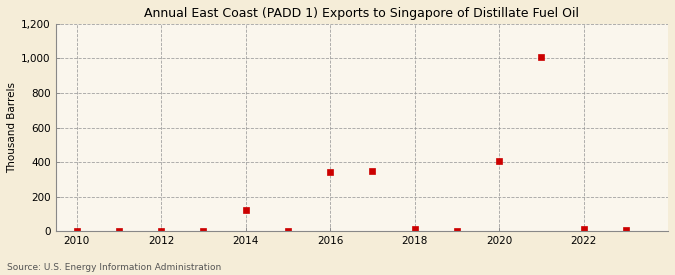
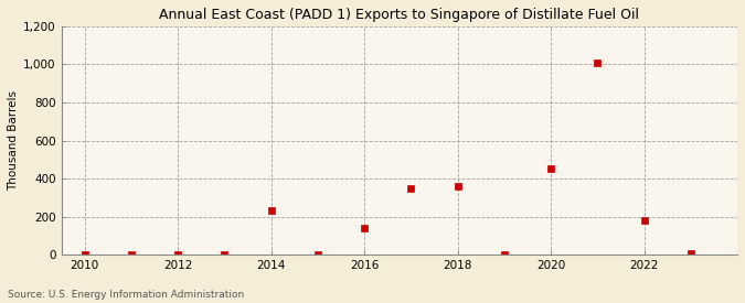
2014: 120 -> 230
2016: 340 -> 140
2018: 20 -> 360
2020: 400 -> 450
2022: 10 -> 180
